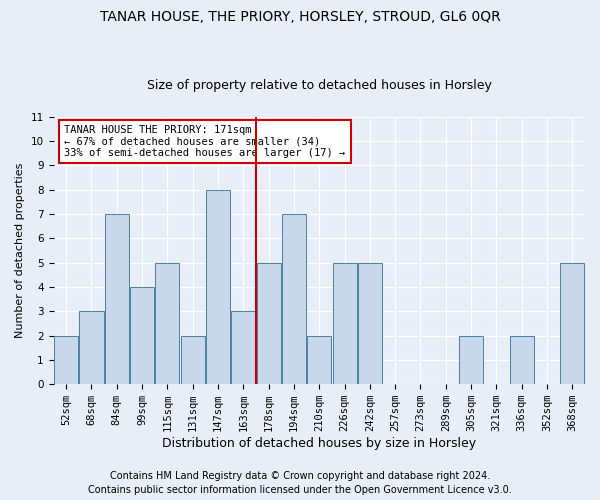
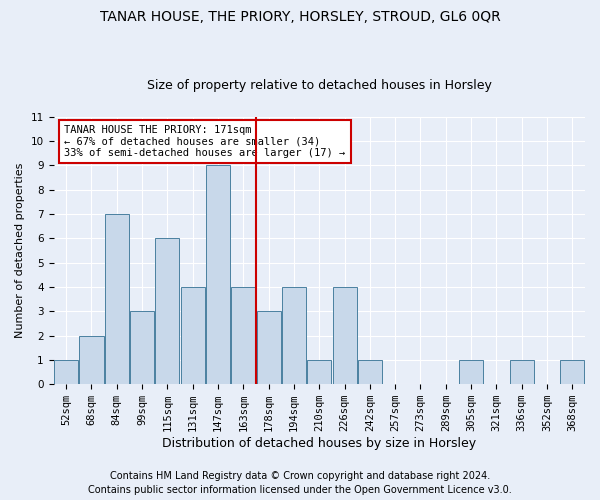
52sqm: 2 -> 1
68sqm: 3 -> 2
99sqm: 4 -> 3
115sqm: 5 -> 6
131sqm: 2 -> 4
147sqm: 8 -> 9
163sqm: 3 -> 4
178sqm: 5 -> 3
194sqm: 7 -> 4
210sqm: 2 -> 1
226sqm: 5 -> 4
242sqm: 5 -> 1
305sqm: 2 -> 1
336sqm: 2 -> 1
368sqm: 5 -> 1
